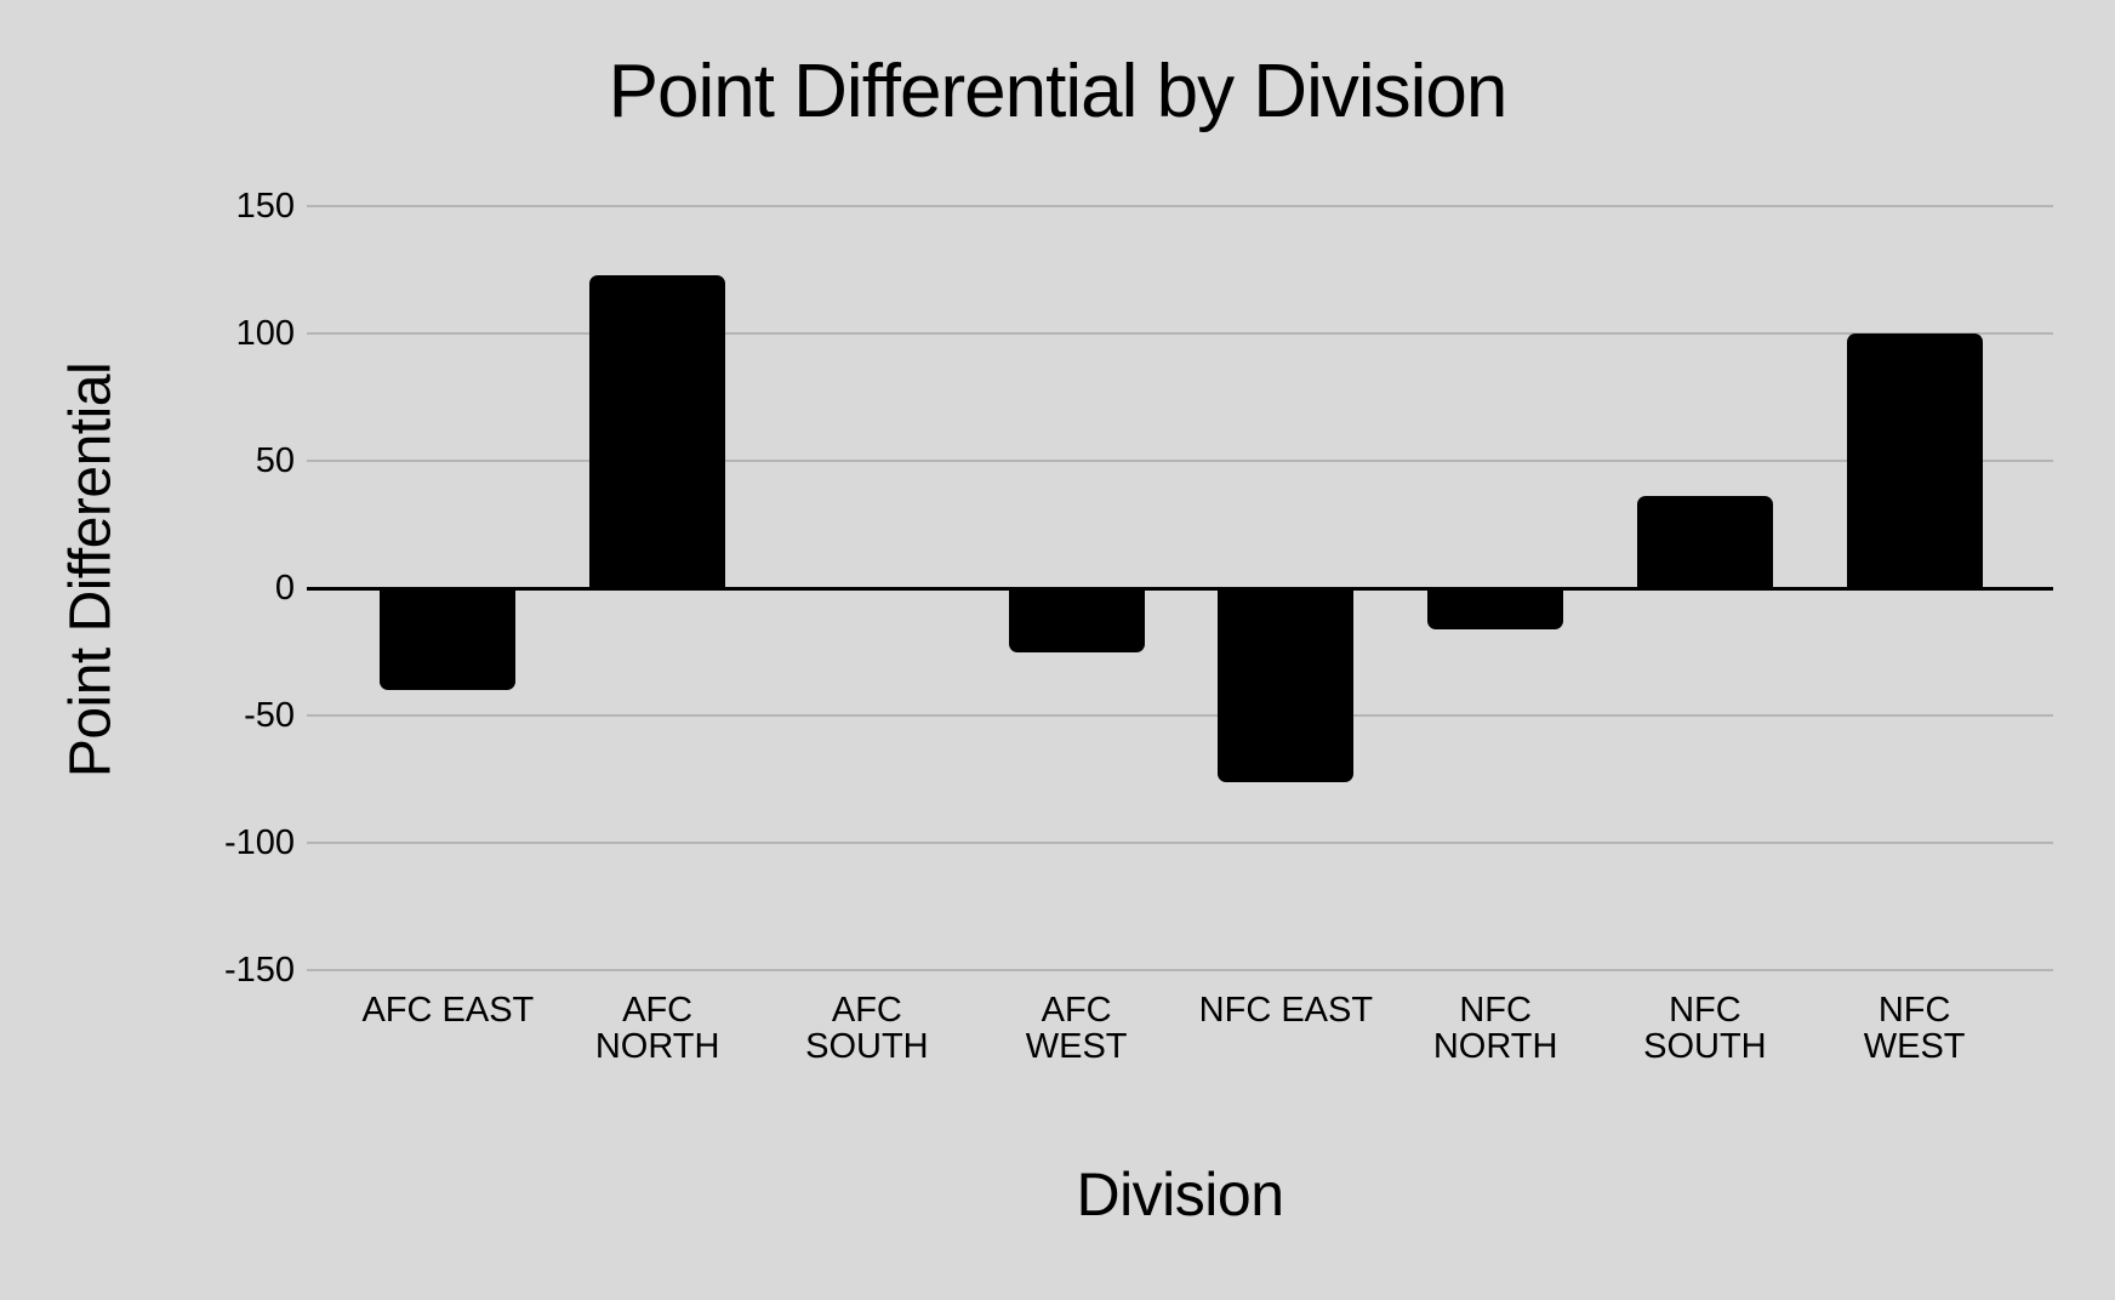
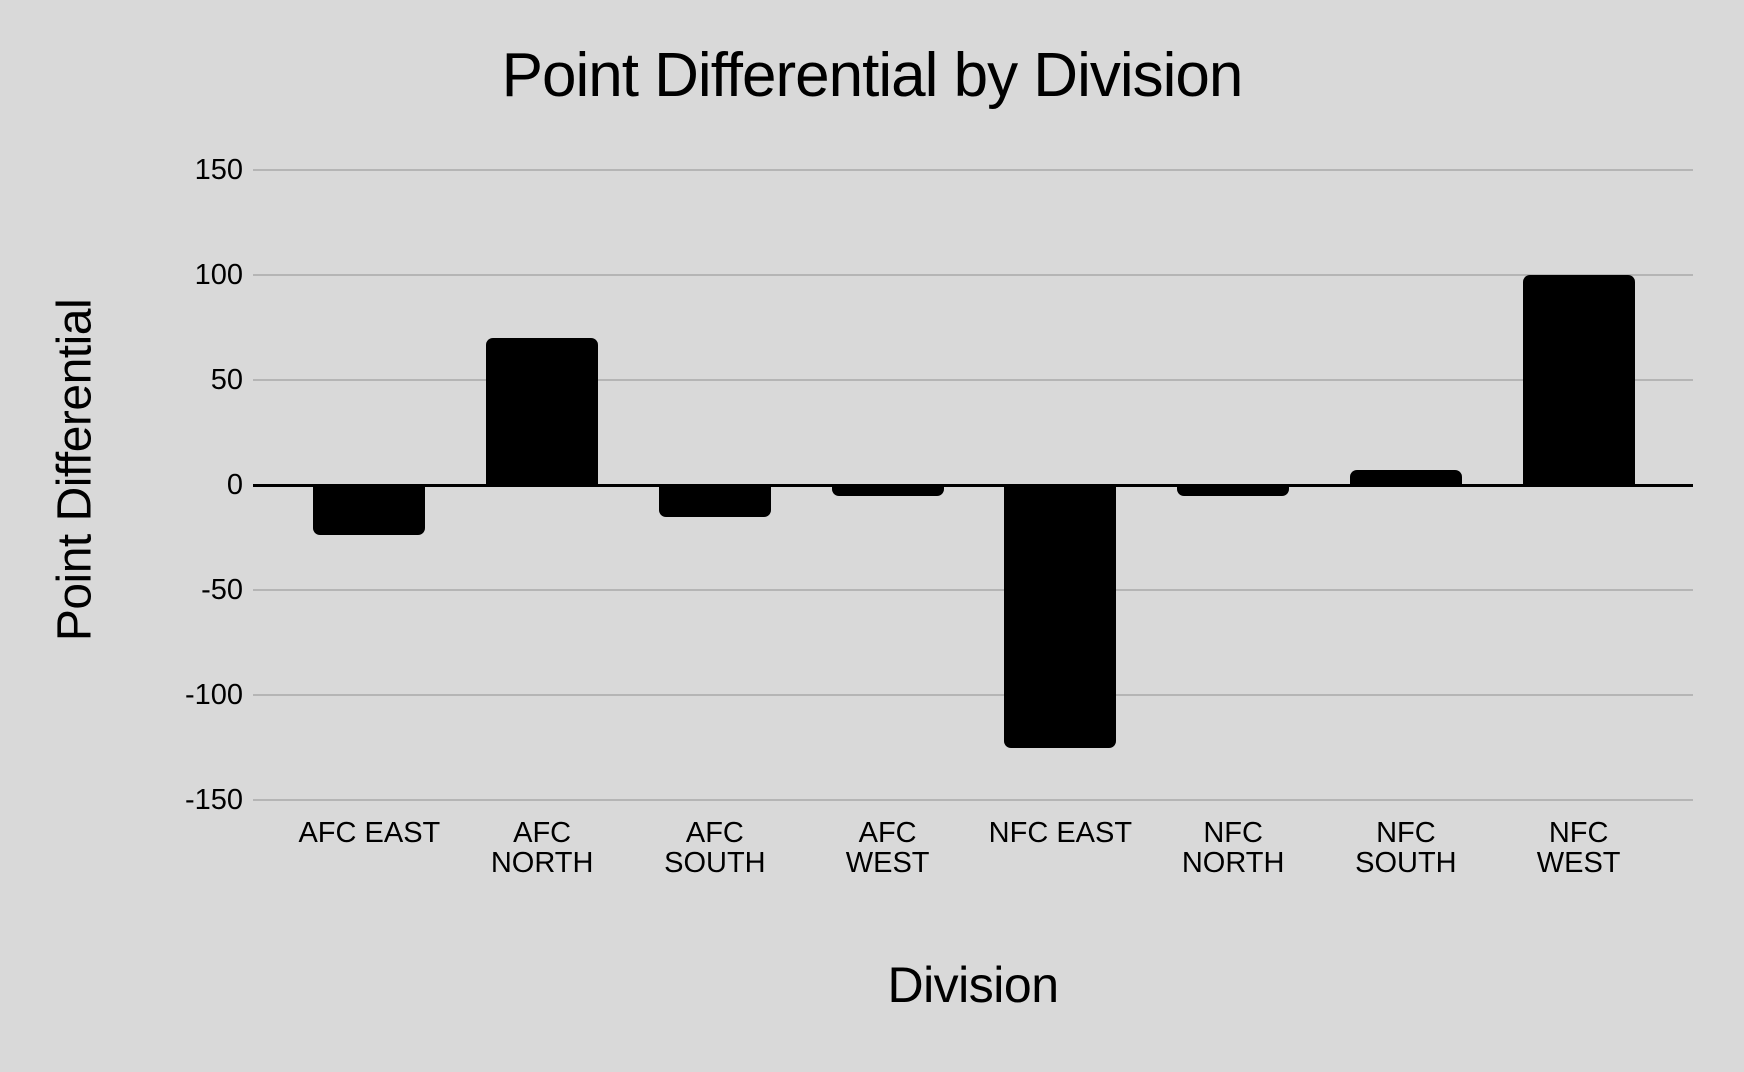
AFC EAST: -40 -> -24
AFC NORTH: 123 -> 70
AFC SOUTH: -1 -> -15
AFC WEST: -25 -> -5
NFC EAST: -76 -> -125
NFC NORTH: -16 -> -5
NFC SOUTH: 36 -> 7
